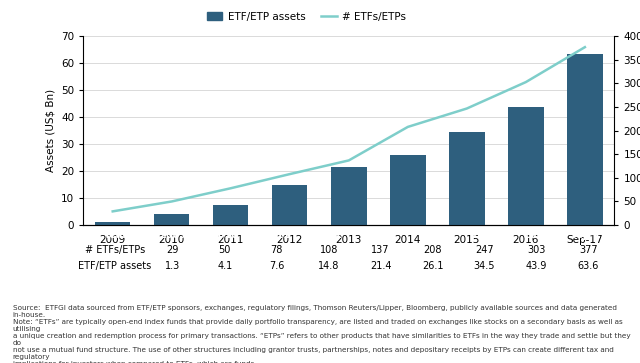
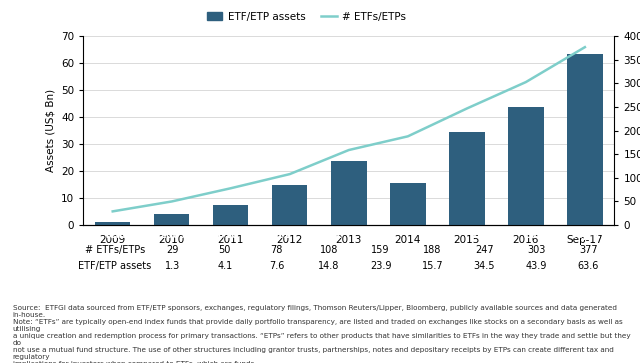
ETF/ETP assets/2013: 21.4 -> 23.9
# ETFs/ETPs/2013: 137 -> 159
ETF/ETP assets/2014: 26.1 -> 15.7
# ETFs/ETPs/2014: 208 -> 188
